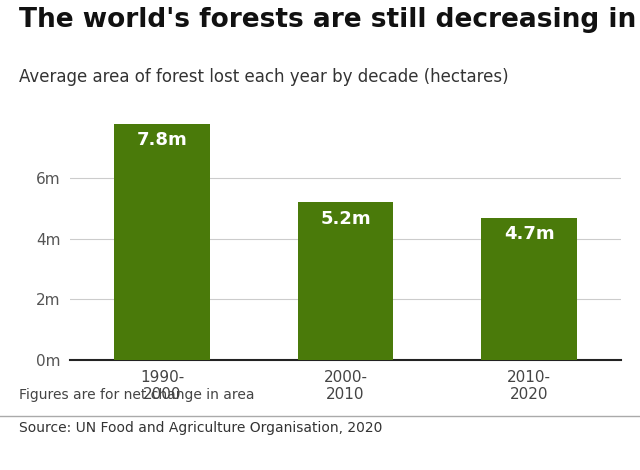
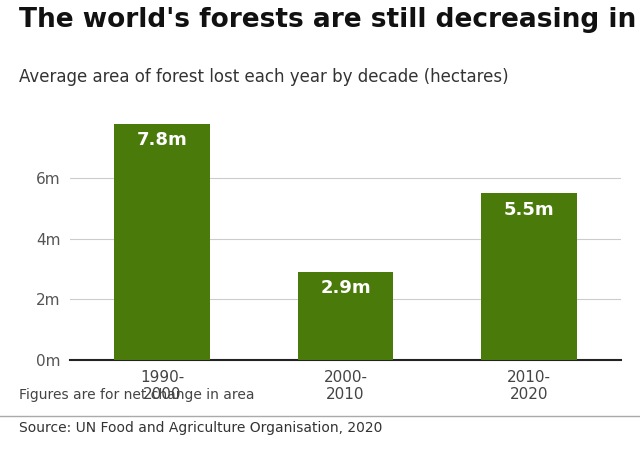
2000- 2010: 5.2m -> 2.9m
2010- 2020: 4.7m -> 5.5m
